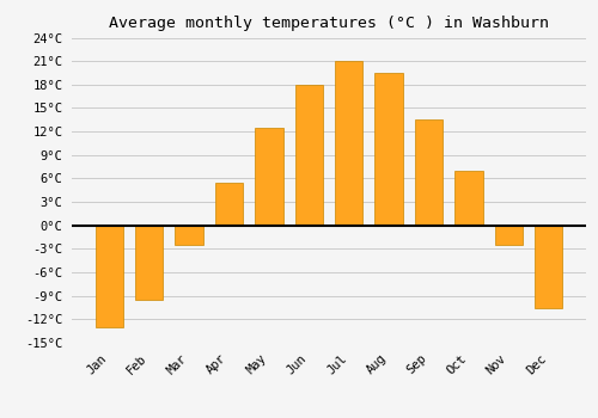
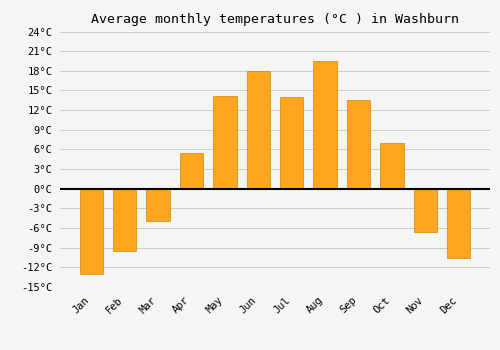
Mar: -2.5°C -> -5.0°C
May: 12.5°C -> 14.2°C
Jul: 21.0°C -> 14.0°C
Nov: -2.5°C -> -6.6°C
